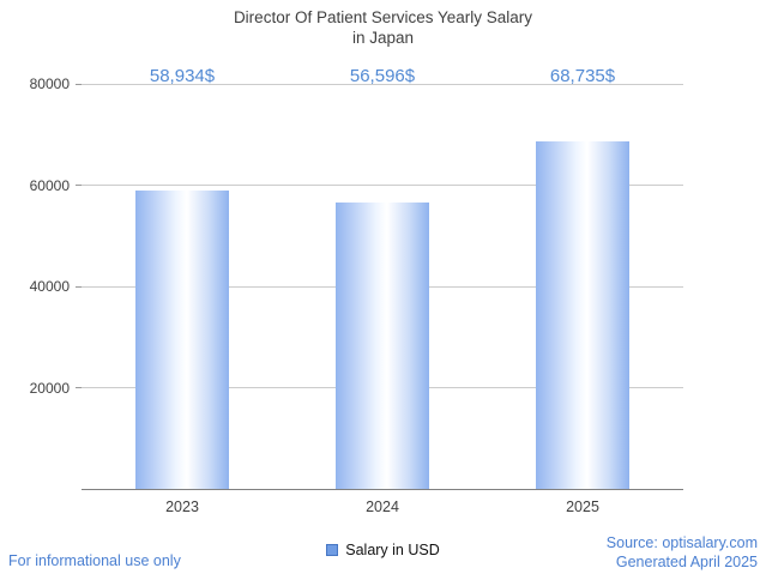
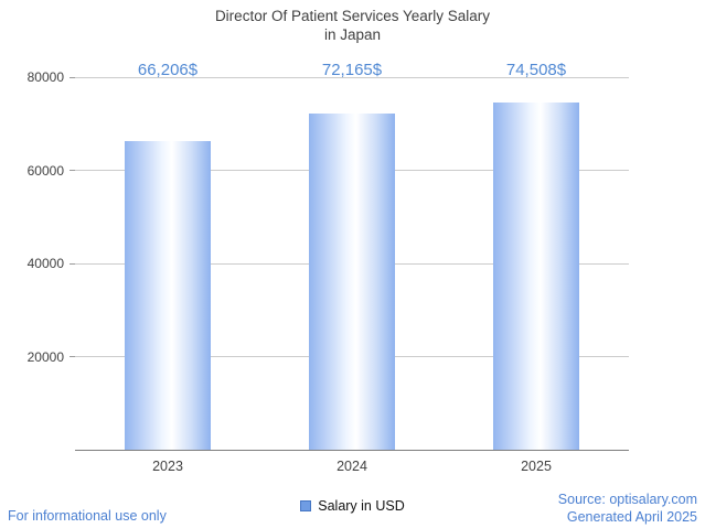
2023: 58,934 -> 66,206
2024: 56,596 -> 72,165
2025: 68,735 -> 74,508
